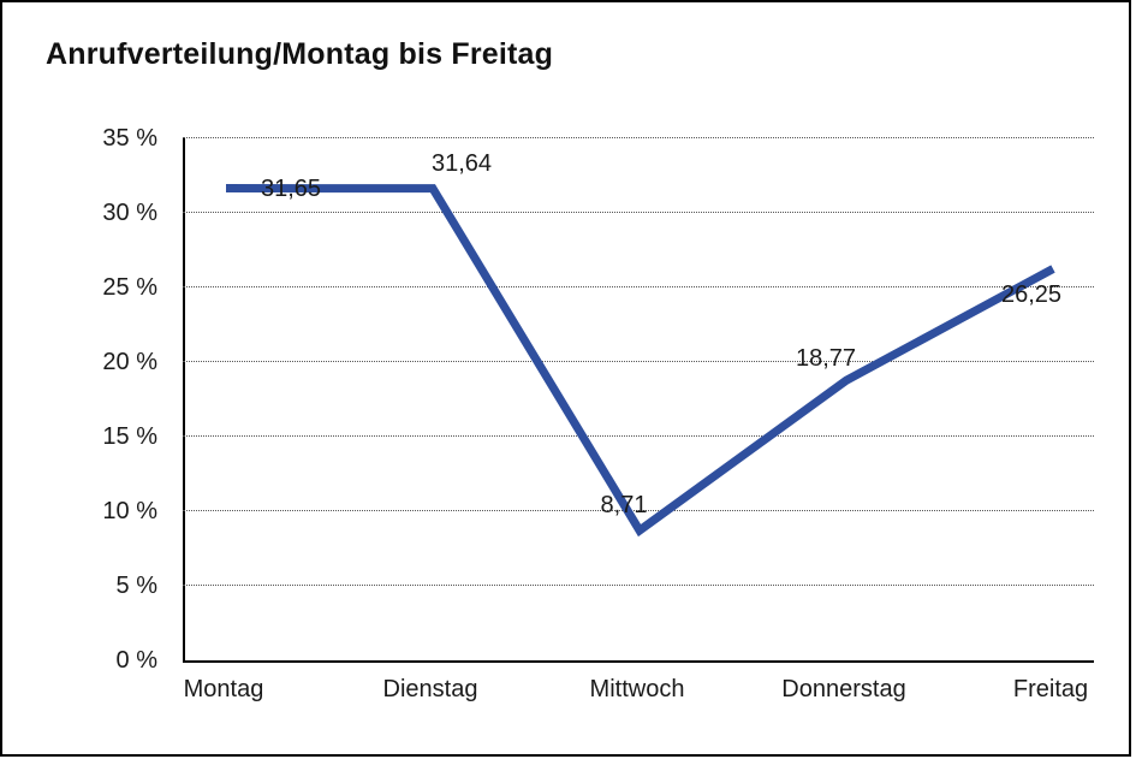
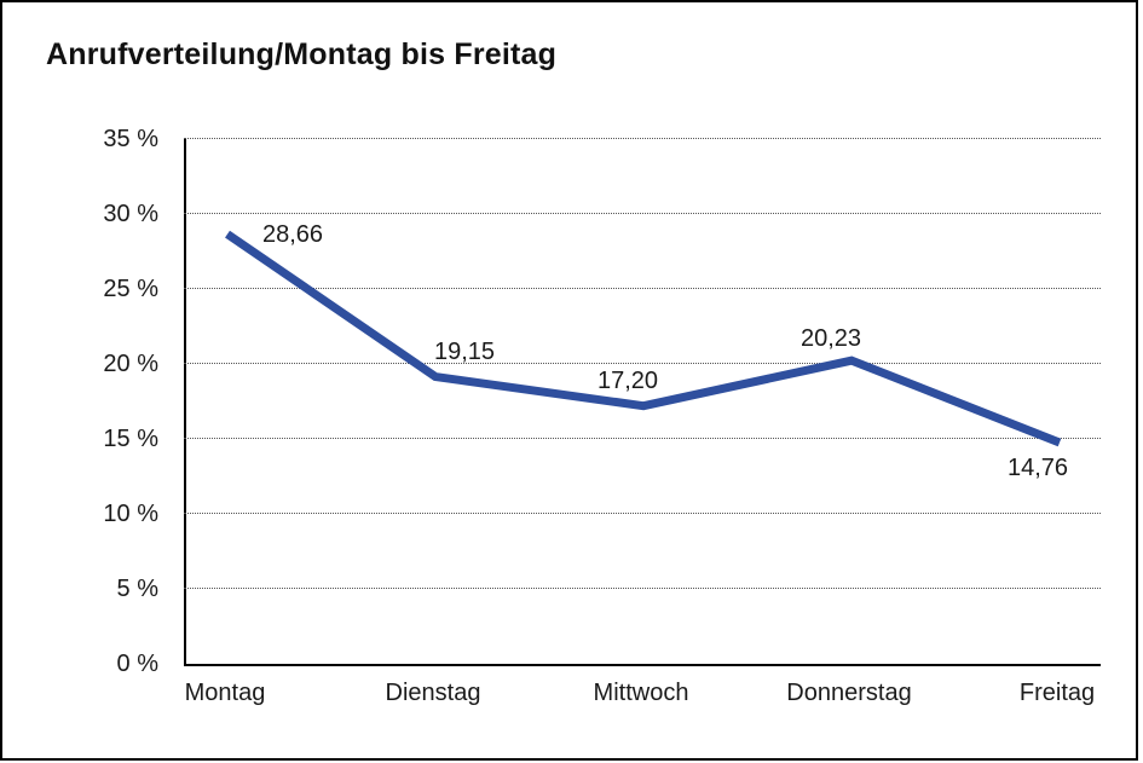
Montag: 31,65 -> 28,66
Dienstag: 31,64 -> 19,15
Mittwoch: 8,71 -> 17,20
Donnerstag: 18,77 -> 20,23
Freitag: 26,25 -> 14,76
